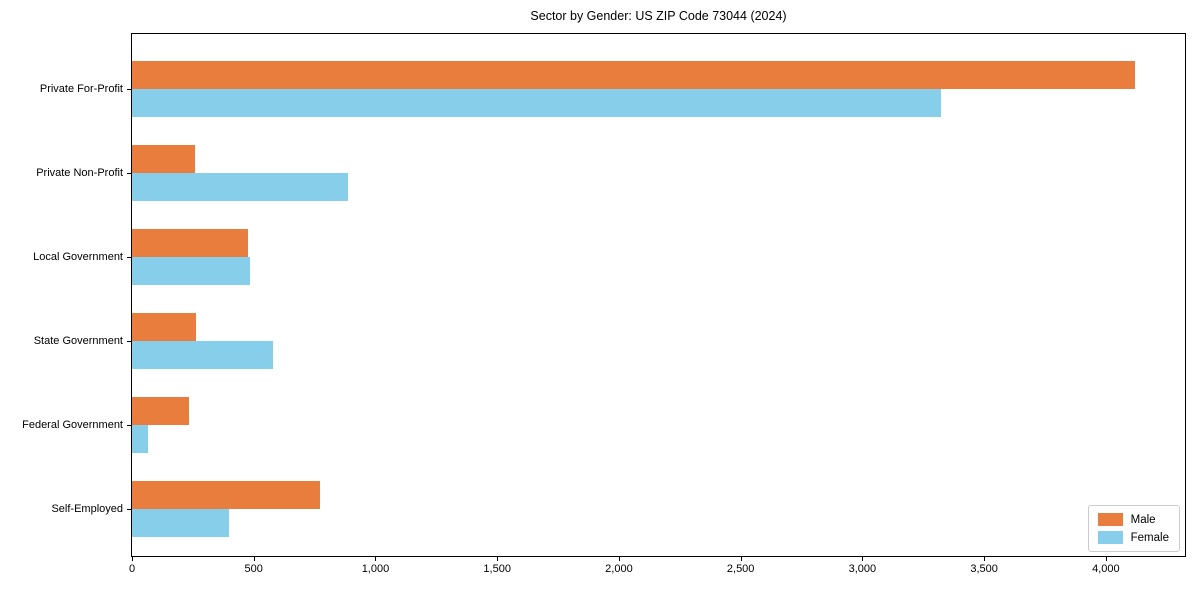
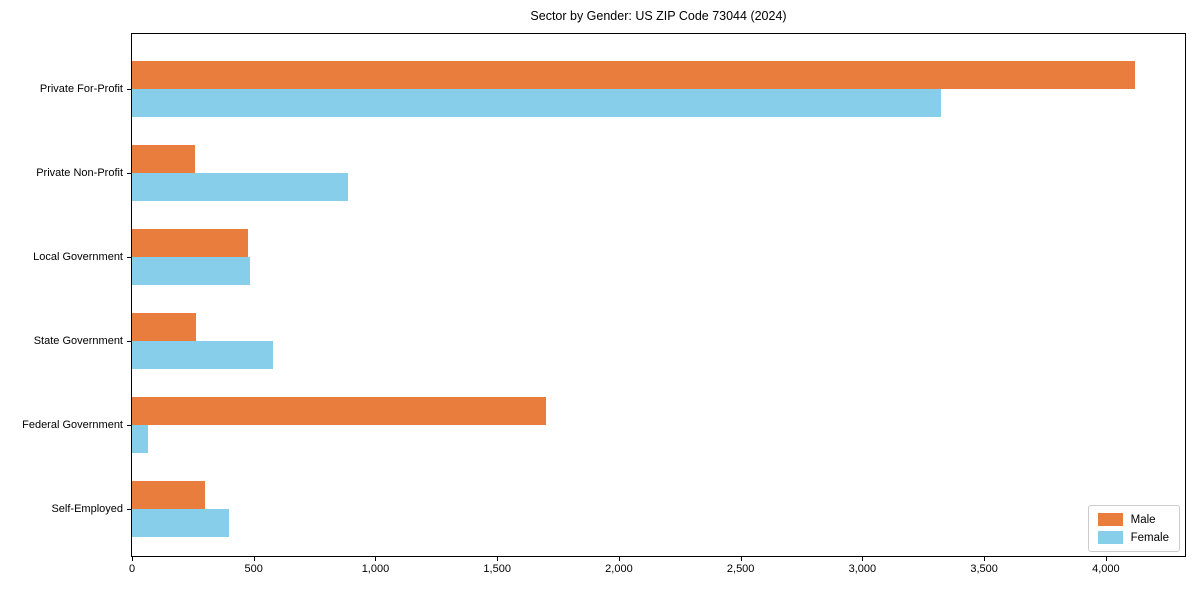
Male/Federal Government: 230 -> 1700
Male/Self-Employed: 770 -> 300
